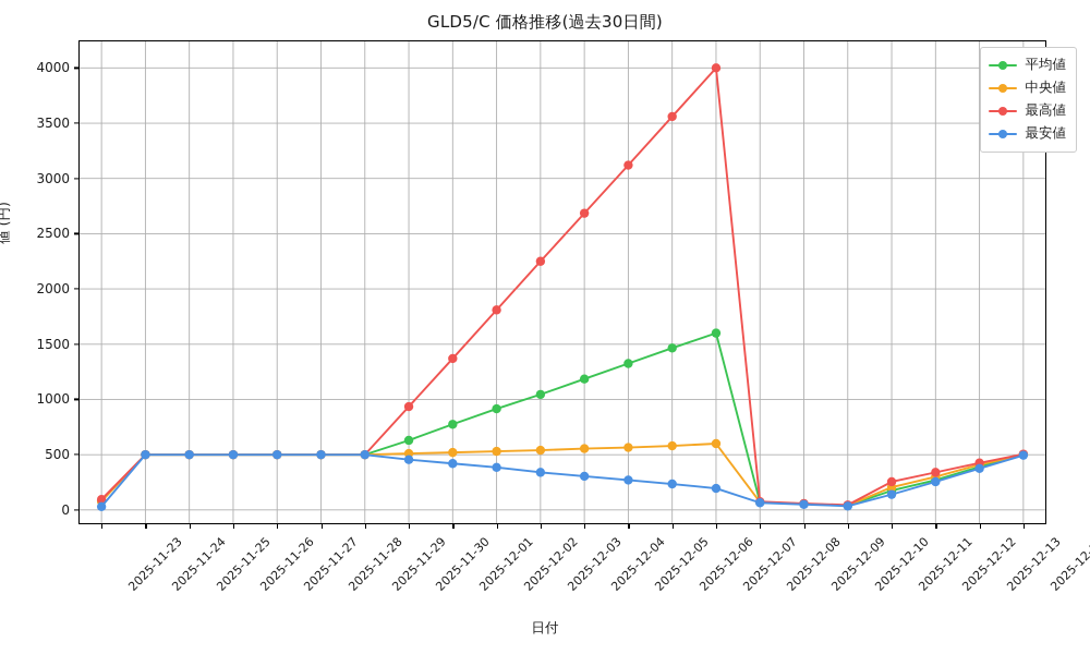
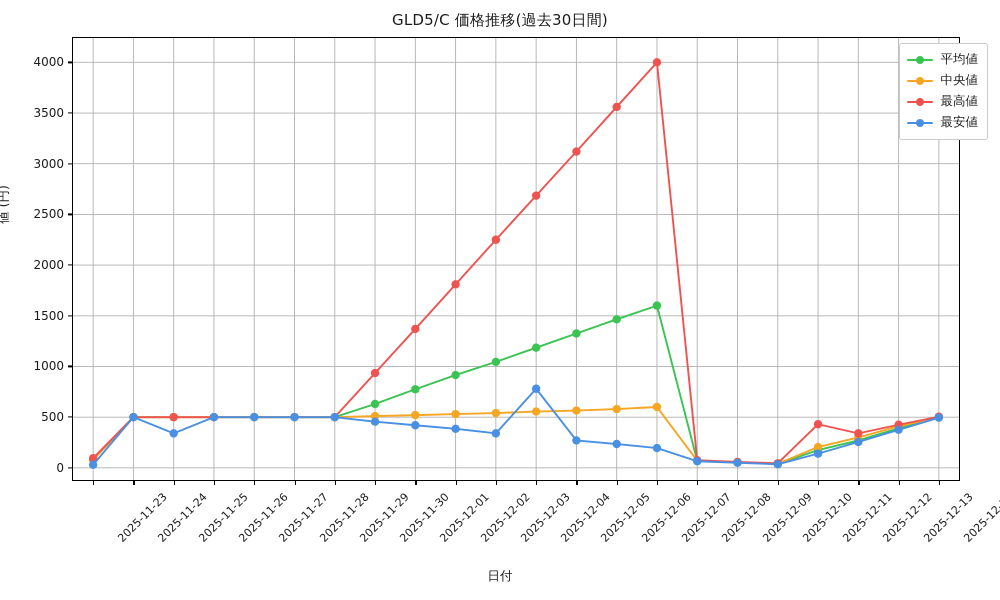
最安値/2025-11-25: 500 -> 340
最安値/2025-12-04: 300 -> 780
最高値/2025-12-11: 260 -> 430
